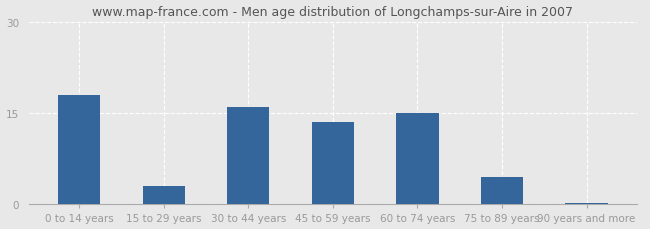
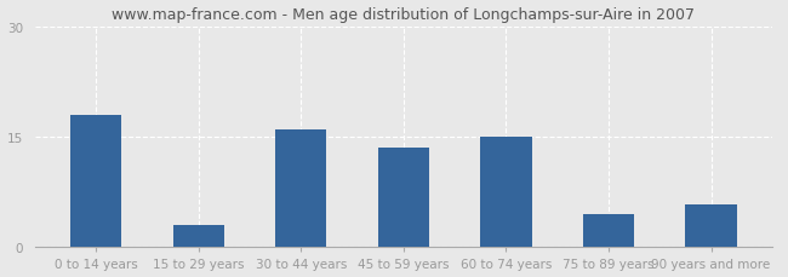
90 years and more: 0.3 -> 5.8
